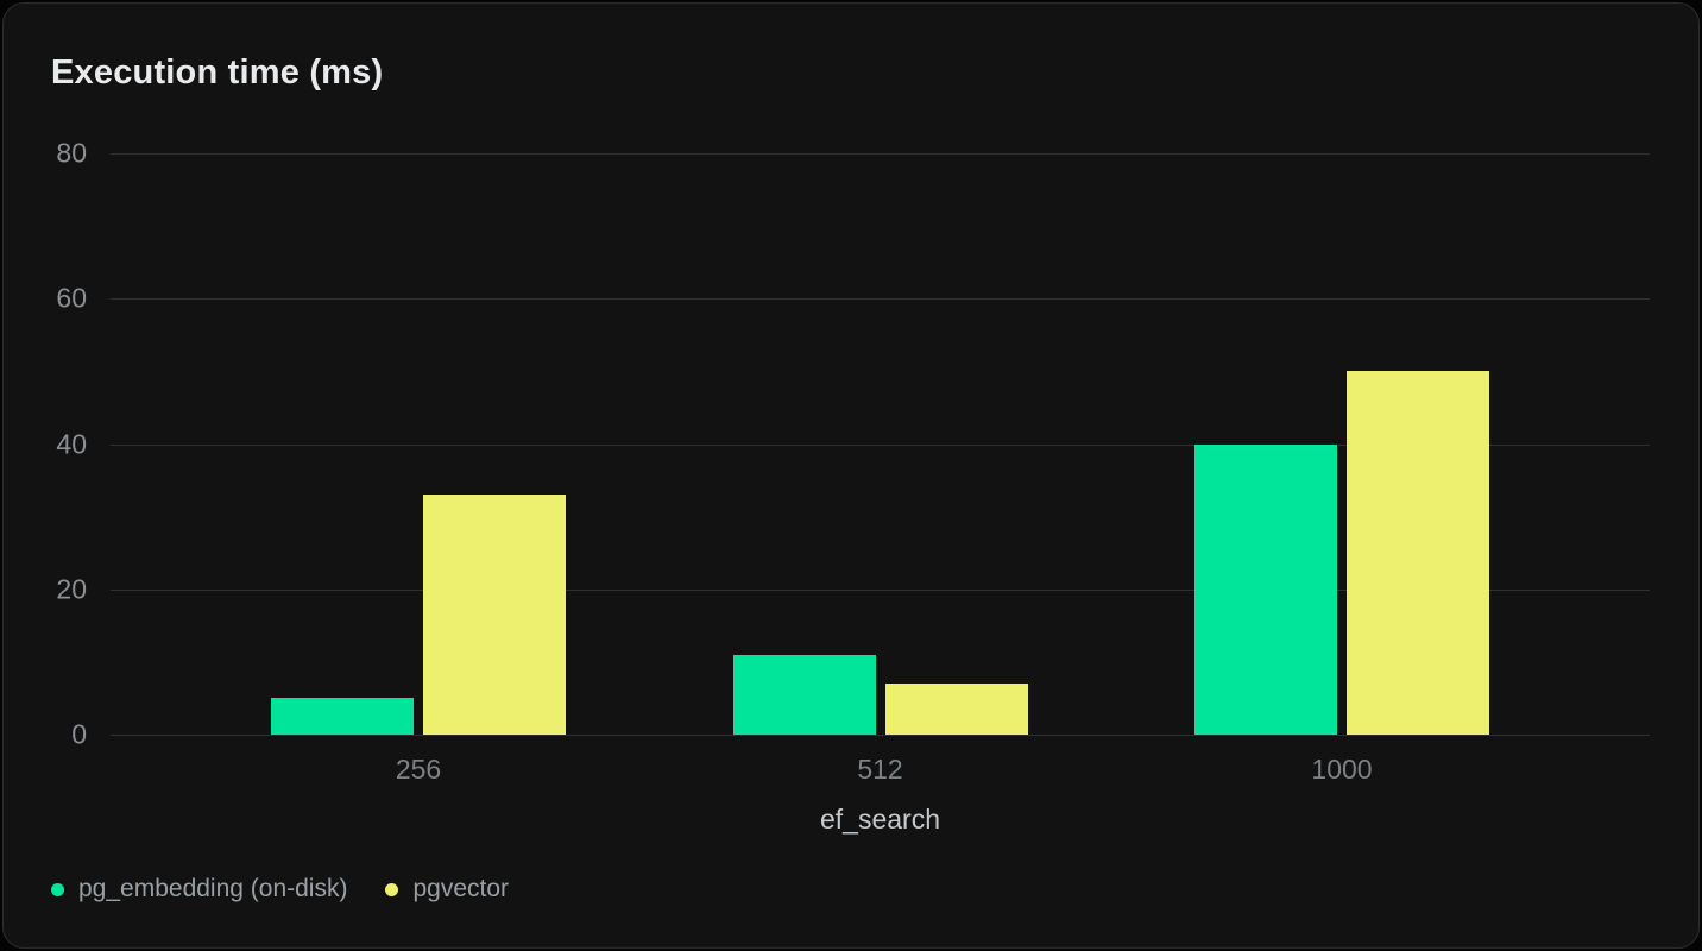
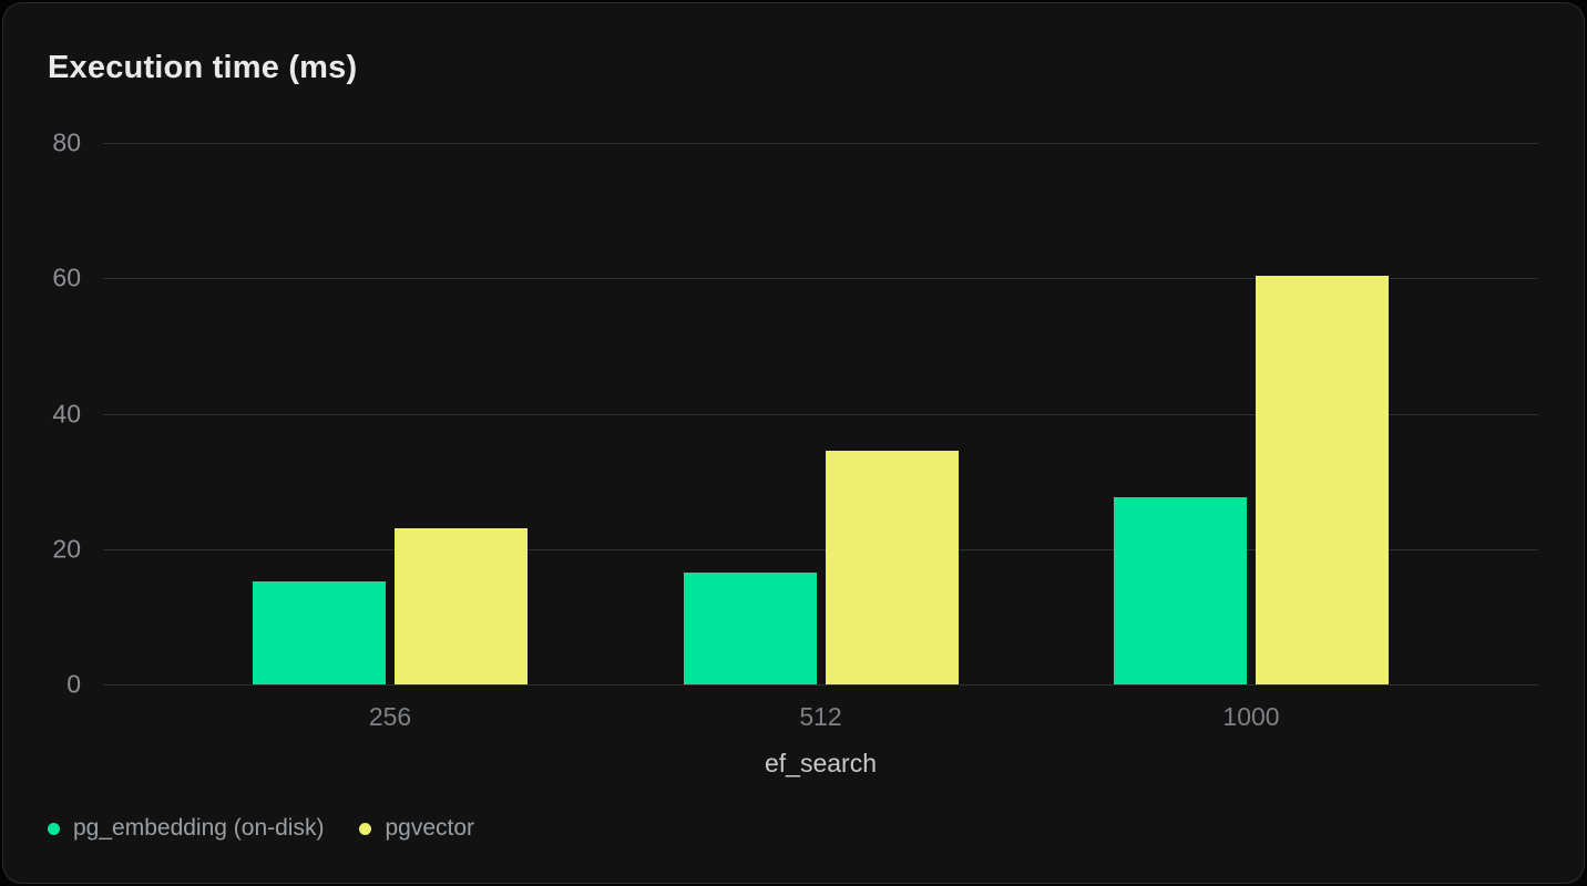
pg_embedding (on-disk)/256: 5 -> 15
pgvector/256: 33 -> 23
pg_embedding (on-disk)/512: 11 -> 16
pgvector/512: 7 -> 34
pg_embedding (on-disk)/1000: 40 -> 28
pgvector/1000: 50 -> 60
